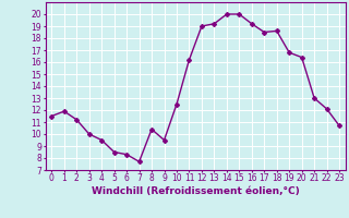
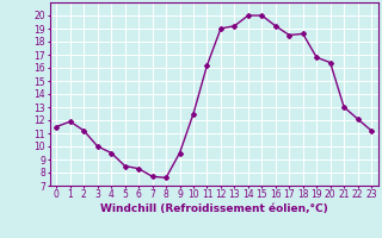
8: 10.4 -> 7.6
23: 10.7 -> 11.2
